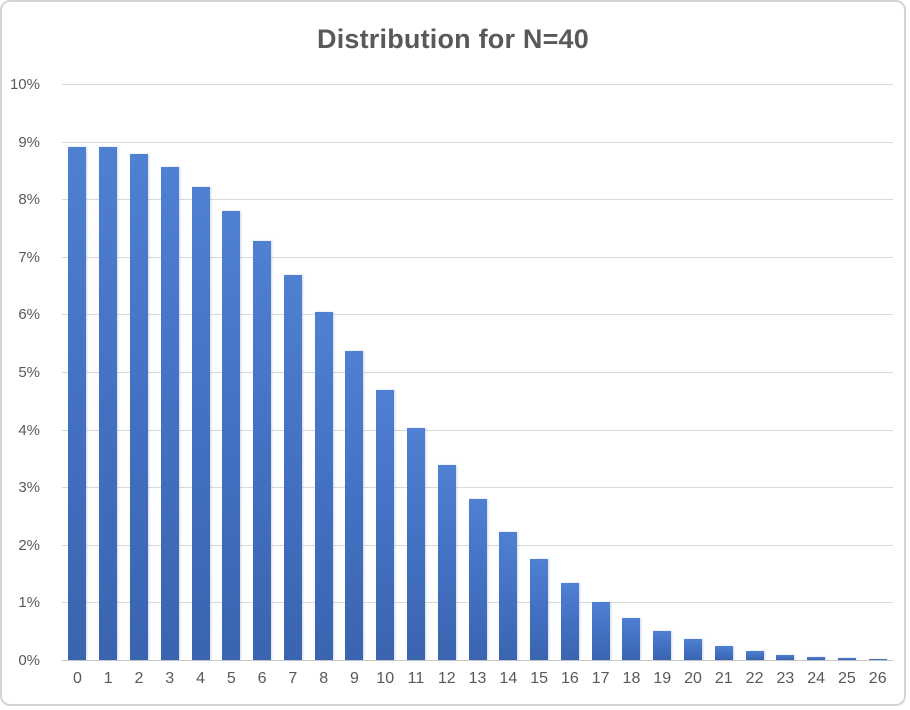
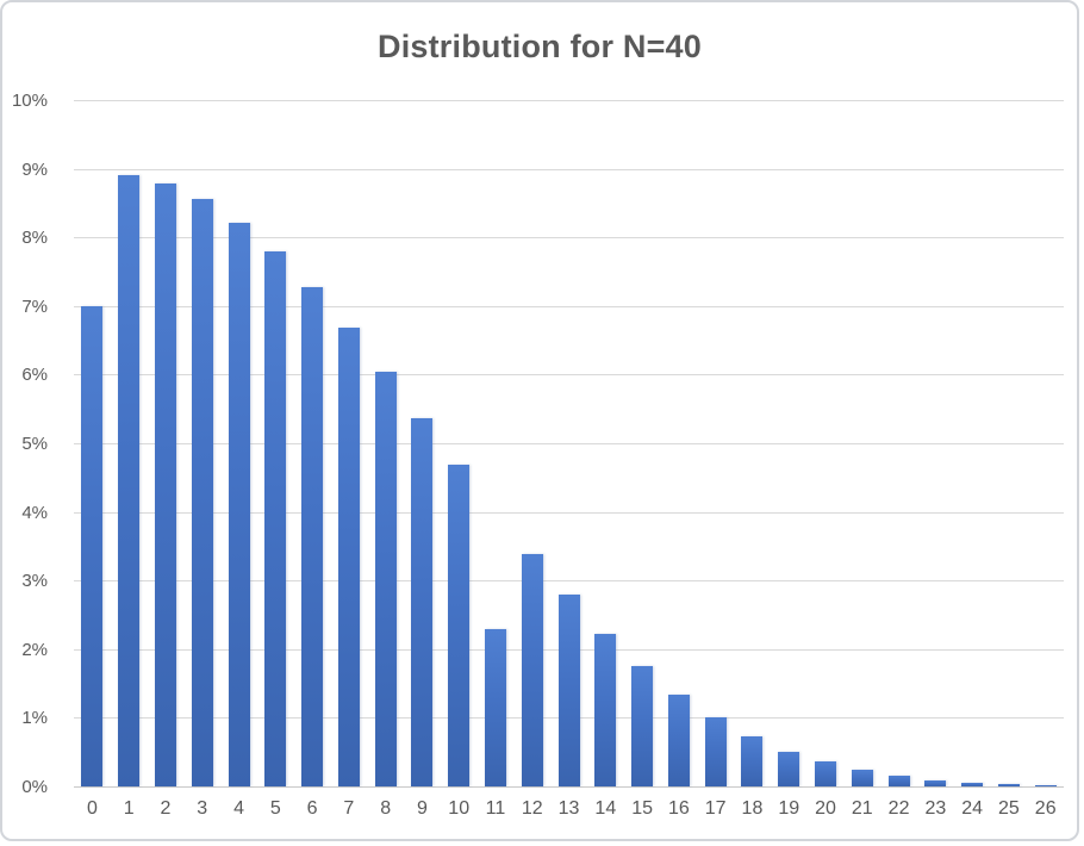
0: 8.9% -> 7.0%
11: 4.0% -> 2.3%
